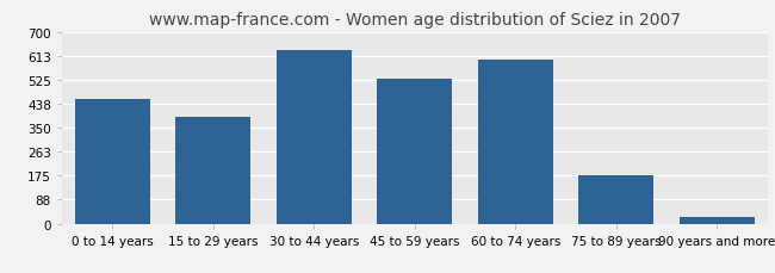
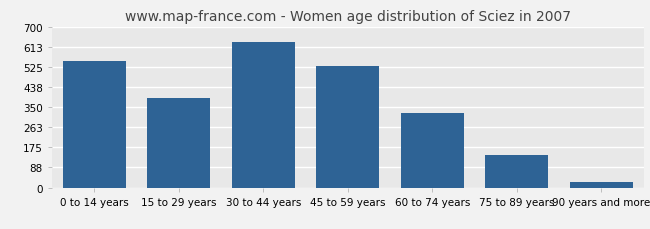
0 to 14 years: 455 -> 550
60 to 74 years: 600 -> 325
75 to 89 years: 175 -> 140
